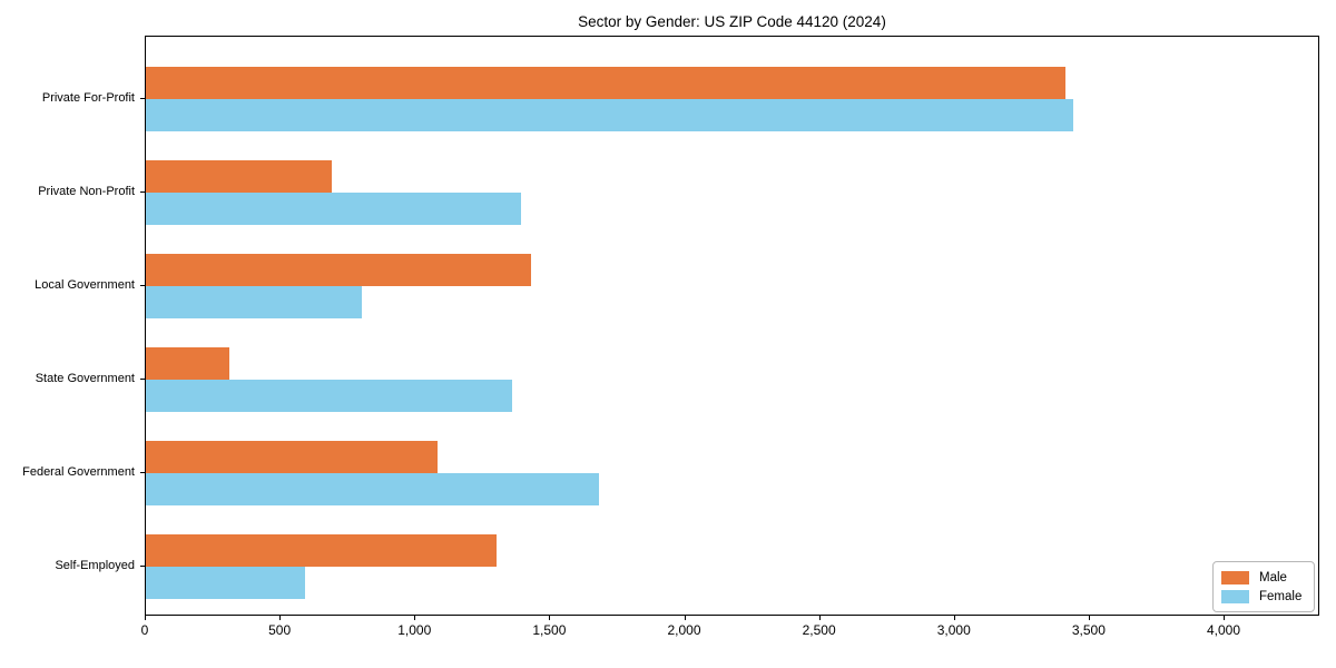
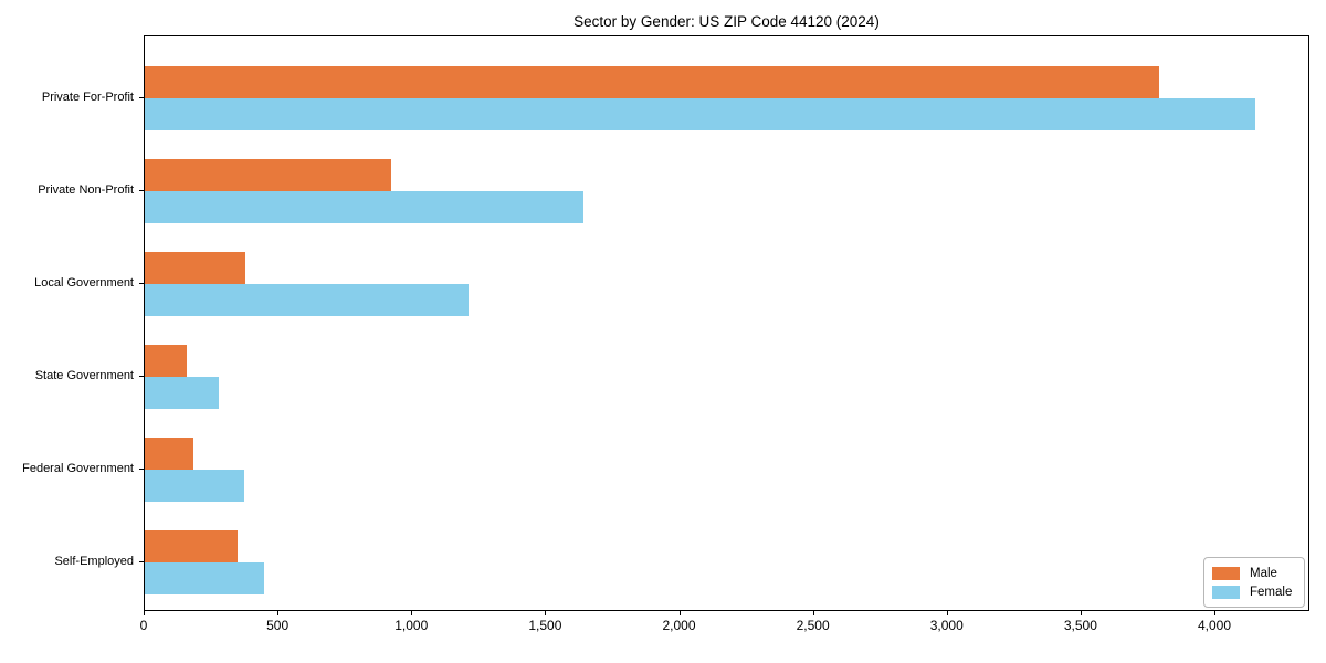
Male/Private For-Profit: 3410 -> 3790
Female/Private For-Profit: 3440 -> 4150
Male/Private Non-Profit: 690 -> 920
Female/Private Non-Profit: 1390 -> 1640
Male/Local Government: 1430 -> 380
Female/Local Government: 800 -> 1210
Male/State Government: 310 -> 160
Female/State Government: 1360 -> 280
Male/Federal Government: 1080 -> 180
Female/Federal Government: 1680 -> 370
Male/Self-Employed: 1300 -> 340
Female/Self-Employed: 590 -> 440
